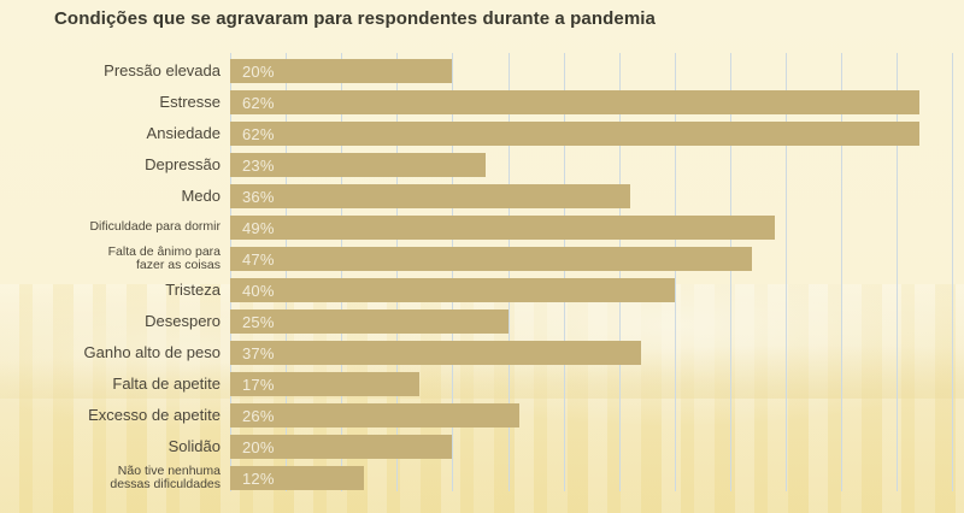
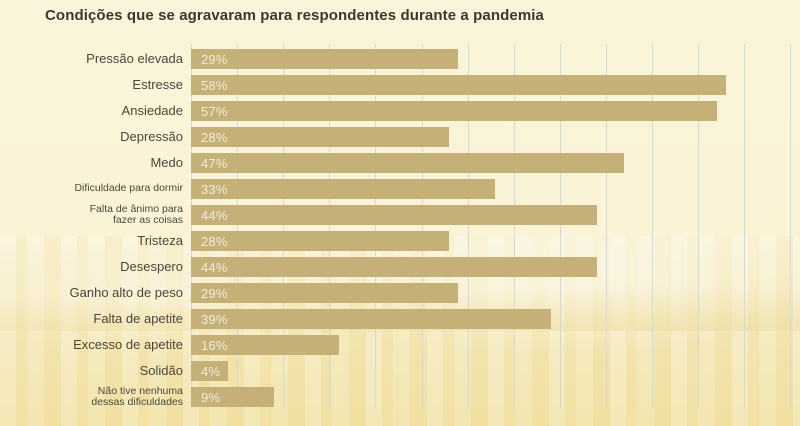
Pressão elevada: 20% -> 29%
Estresse: 62% -> 58%
Ansiedade: 62% -> 57%
Depressão: 23% -> 28%
Medo: 36% -> 47%
Dificuldade para dormir: 49% -> 33%
Falta de ânimo para fazer as coisas: 47% -> 44%
Tristeza: 40% -> 28%
Desespero: 25% -> 44%
Ganho alto de peso: 37% -> 29%
Falta de apetite: 17% -> 39%
Excesso de apetite: 26% -> 16%
Solidão: 20% -> 4%
Não tive nenhuma dessas dificuldades: 12% -> 9%
